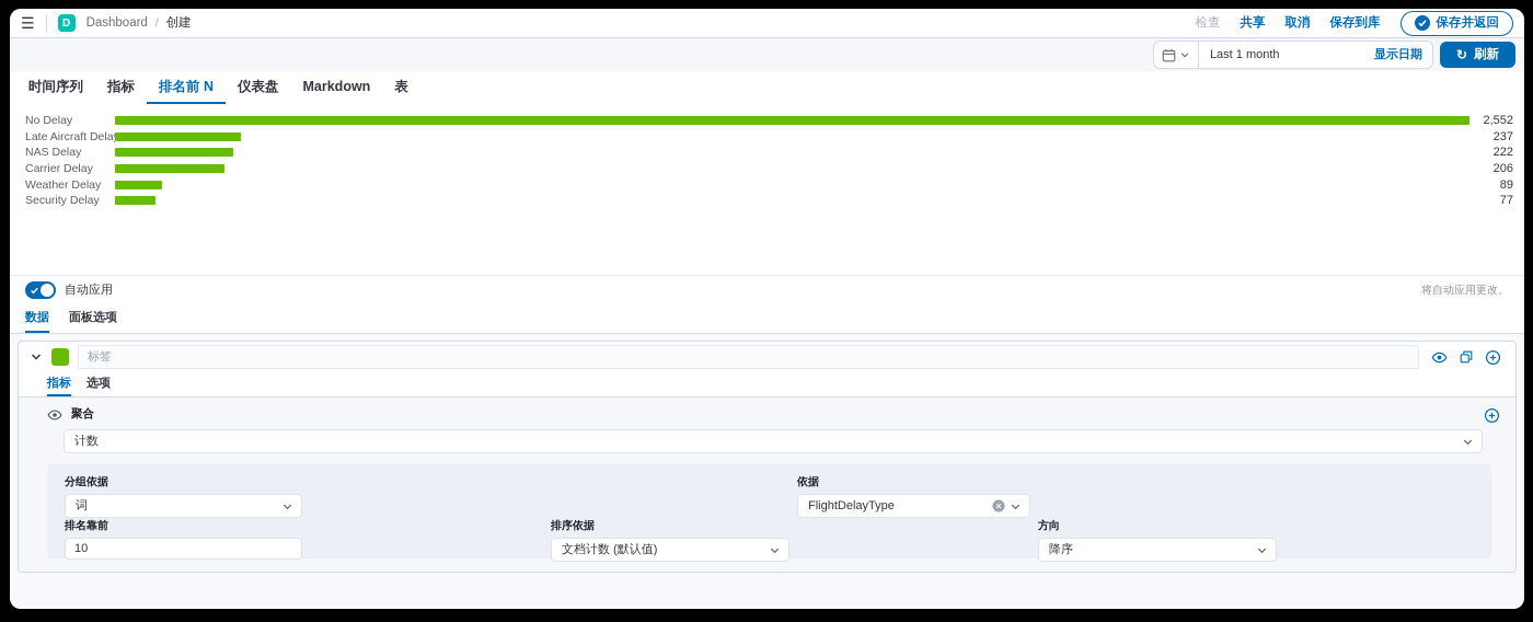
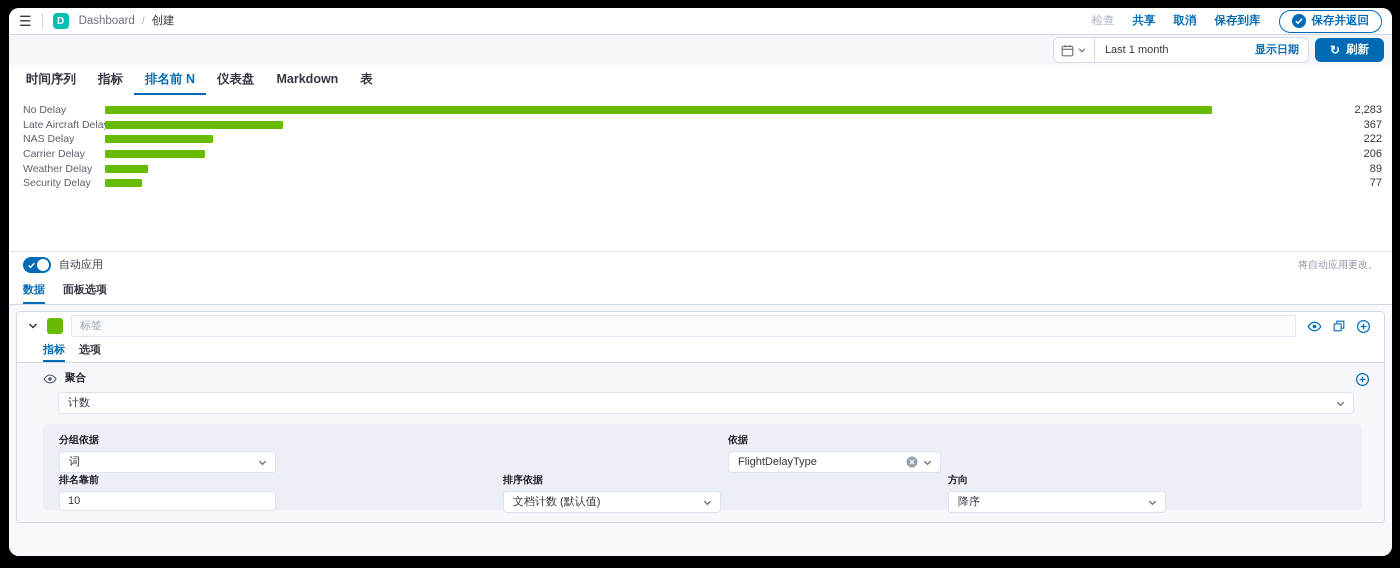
No Delay: 2,552 -> 2,283
Late Aircraft Delay: 237 -> 367
